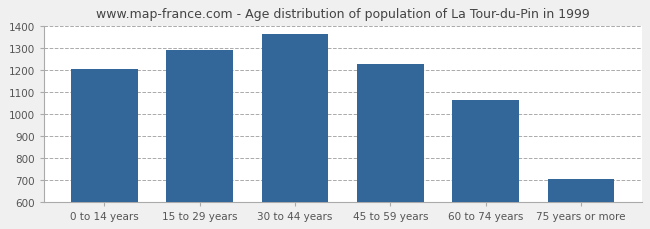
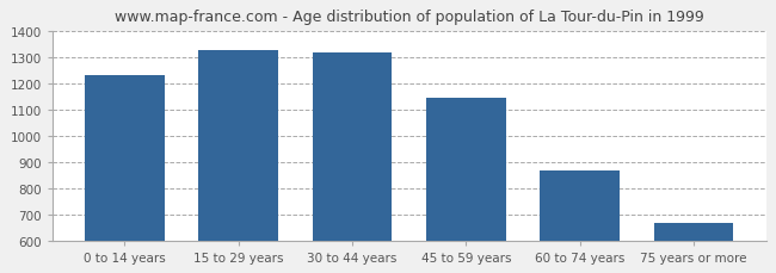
0 to 14 years: 1205 -> 1230
15 to 29 years: 1290 -> 1325
30 to 44 years: 1360 -> 1315
45 to 59 years: 1225 -> 1145
60 to 74 years: 1060 -> 865
75 years or more: 705 -> 665
